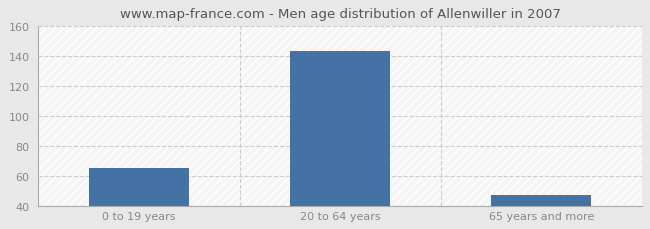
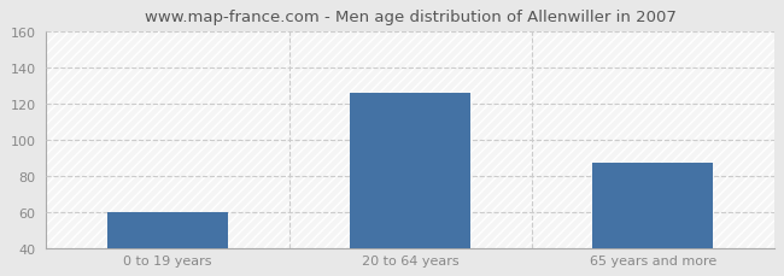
0 to 19 years: 65 -> 60
20 to 64 years: 143 -> 126
65 years and more: 47 -> 87
